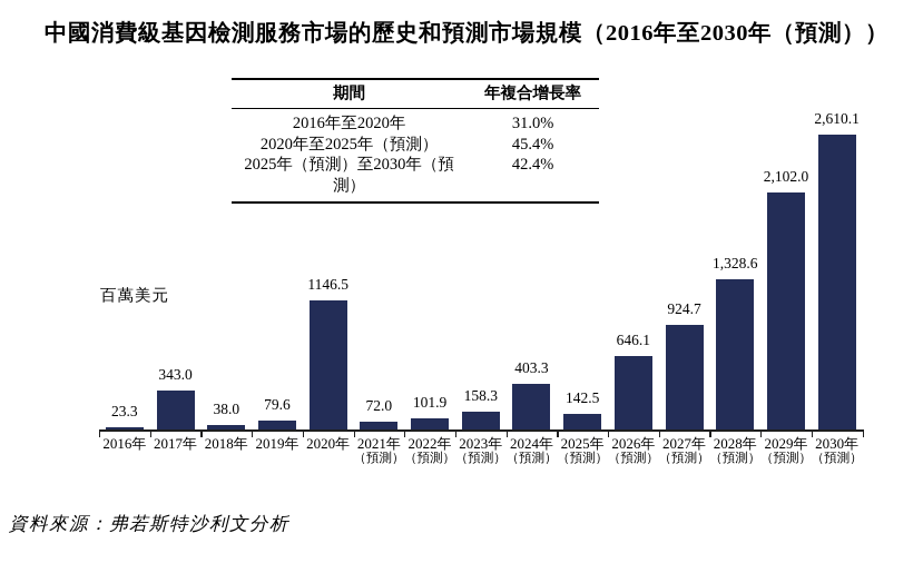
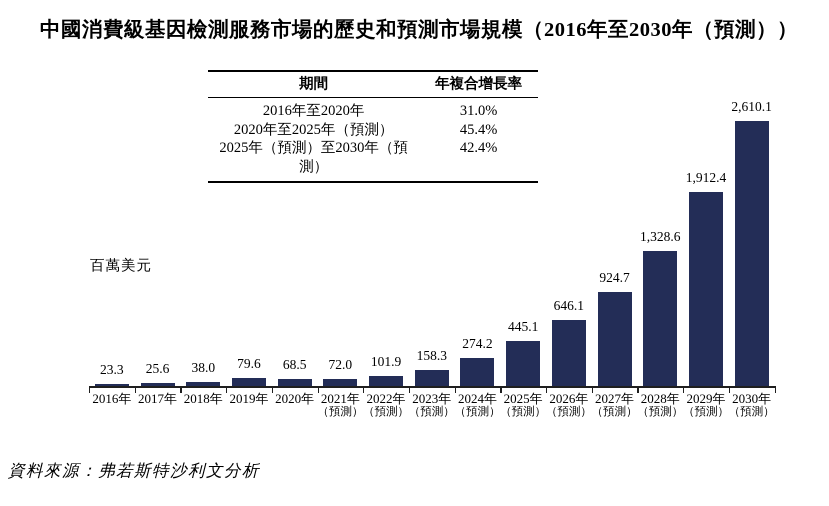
2017年: 343.0 -> 25.6
2020年: 1146.5 -> 68.5
2024年: 403.3 -> 274.2
2025年: 142.5 -> 445.1
2029年: 2,102.0 -> 1,912.4
